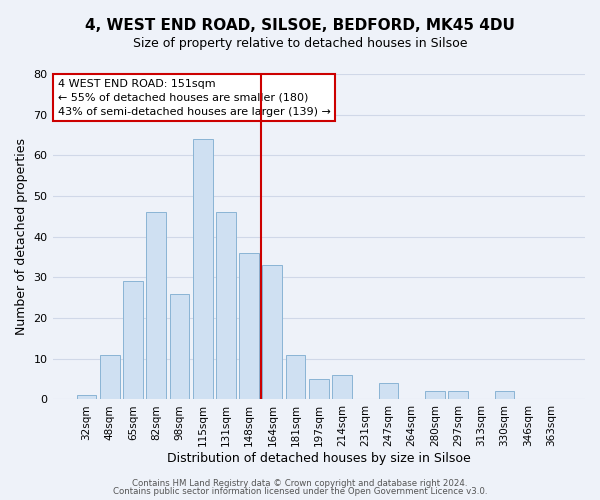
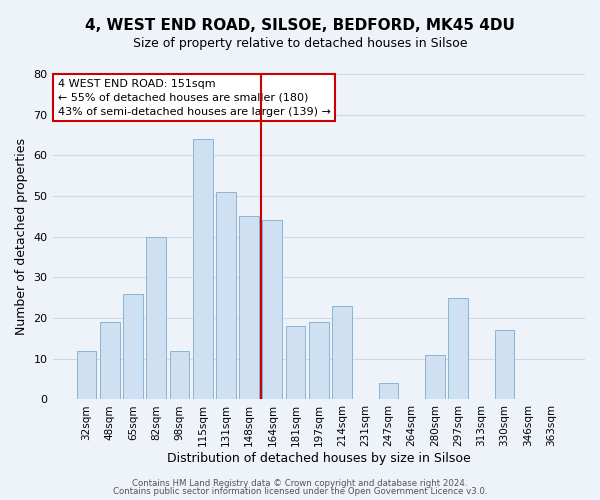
32sqm: 1 -> 12
48sqm: 11 -> 19
65sqm: 29 -> 26
82sqm: 46 -> 40
98sqm: 26 -> 12
131sqm: 46 -> 51
148sqm: 36 -> 45
164sqm: 33 -> 44
181sqm: 11 -> 18
197sqm: 5 -> 19
214sqm: 6 -> 23
280sqm: 2 -> 11
297sqm: 2 -> 25
330sqm: 2 -> 17
